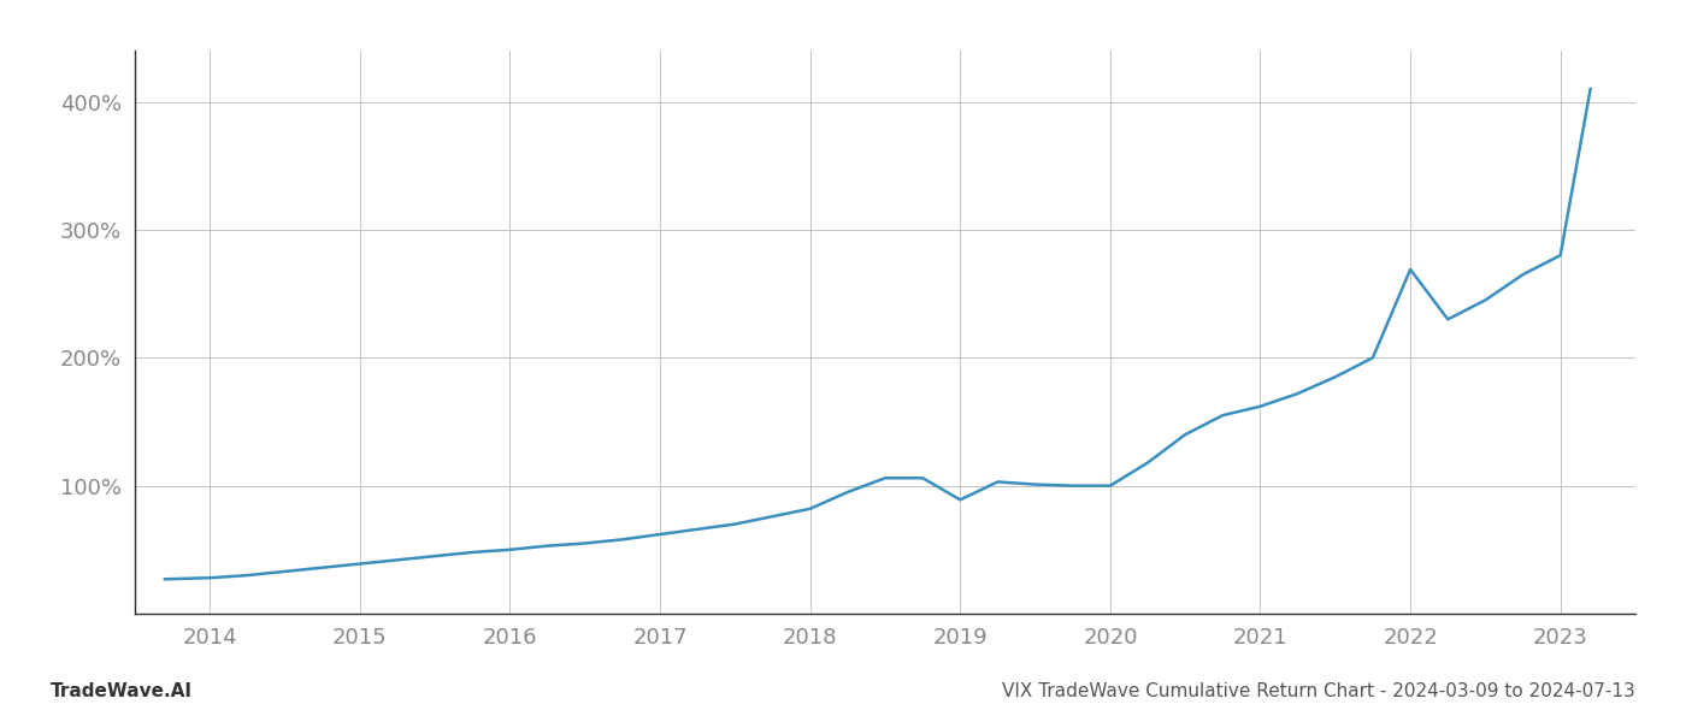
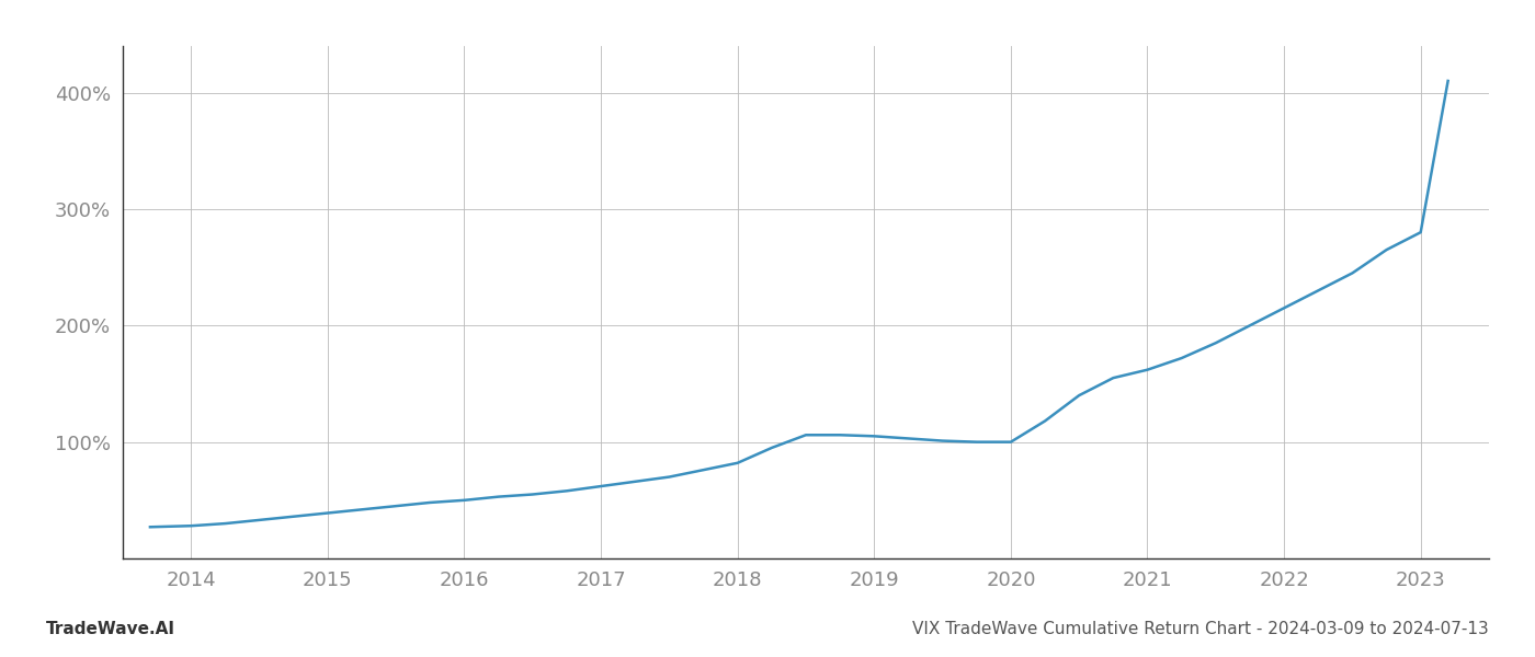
2019: 89% -> 105%
2022: 269% -> 215%
